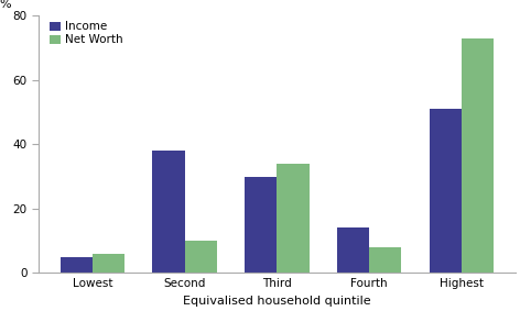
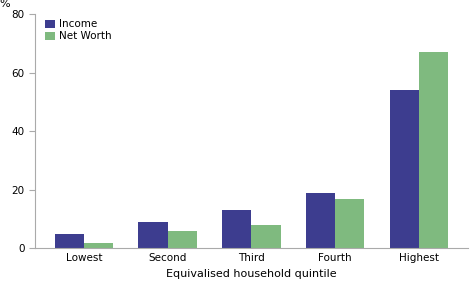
Net Worth/Lowest: 6 -> 2
Income/Second: 38 -> 9
Net Worth/Second: 10 -> 6
Income/Third: 30 -> 13
Net Worth/Third: 34 -> 8
Income/Fourth: 14 -> 19
Net Worth/Fourth: 8 -> 17
Income/Highest: 51 -> 54
Net Worth/Highest: 73 -> 67
